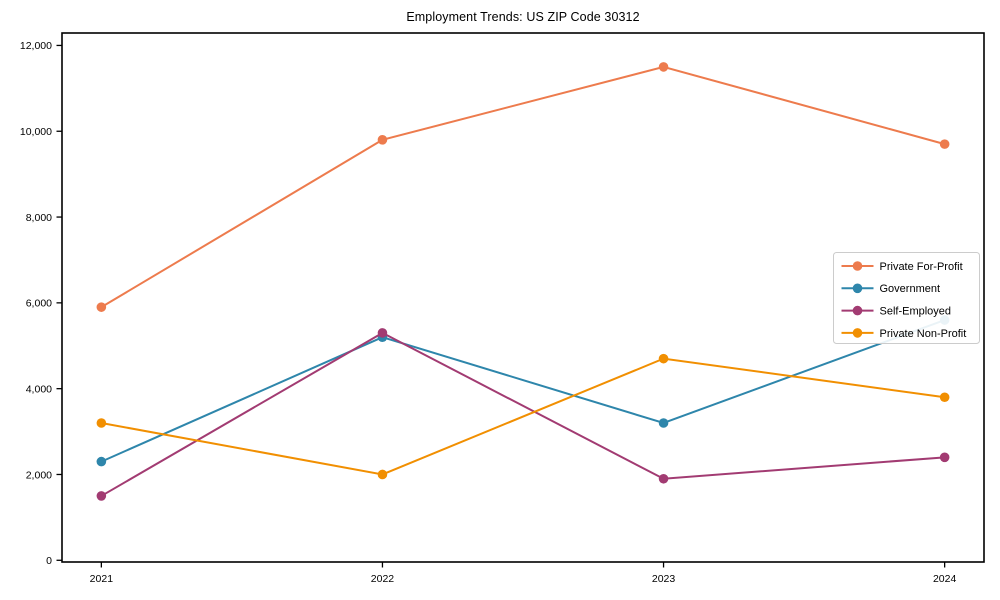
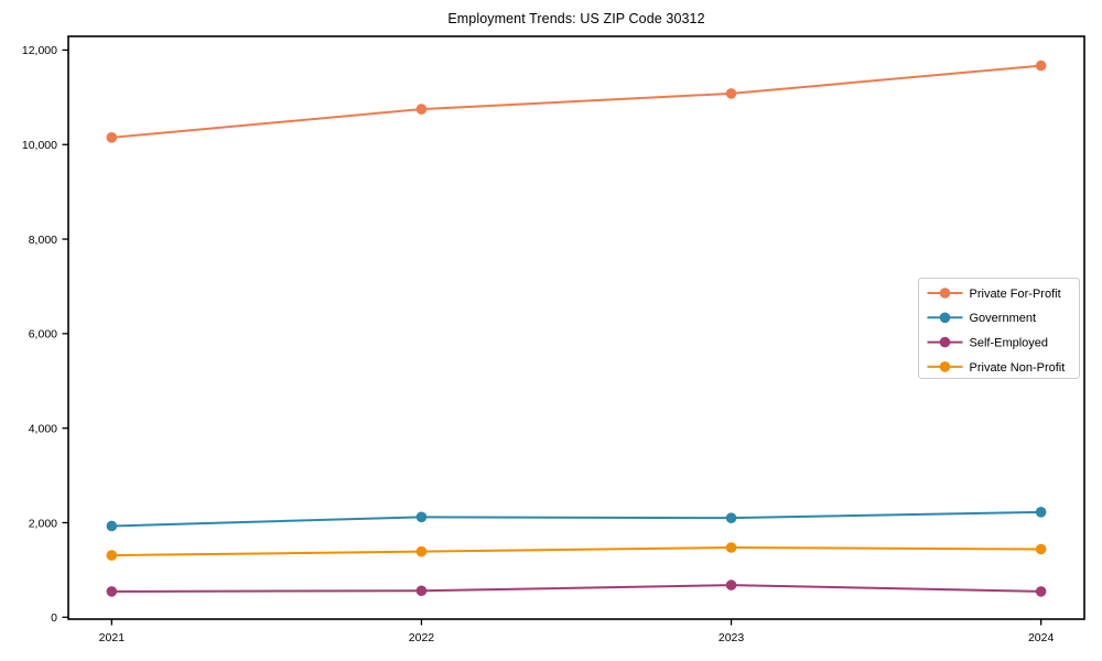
Private For-Profit/2021: 5900 -> 10200
Government/2021: 2300 -> 1900
Self-Employed/2021: 1500 -> 500
Private Non-Profit/2021: 3200 -> 1300
Private For-Profit/2022: 9800 -> 10800
Government/2022: 5200 -> 2100
Self-Employed/2022: 5300 -> 600
Private Non-Profit/2022: 2000 -> 1400
Private For-Profit/2023: 11500 -> 11100
Government/2023: 3200 -> 2100
Self-Employed/2023: 1900 -> 700
Private Non-Profit/2023: 4700 -> 1500
Private For-Profit/2024: 9700 -> 11700
Government/2024: 5600 -> 2200
Self-Employed/2024: 2400 -> 500
Private Non-Profit/2024: 3800 -> 1400
